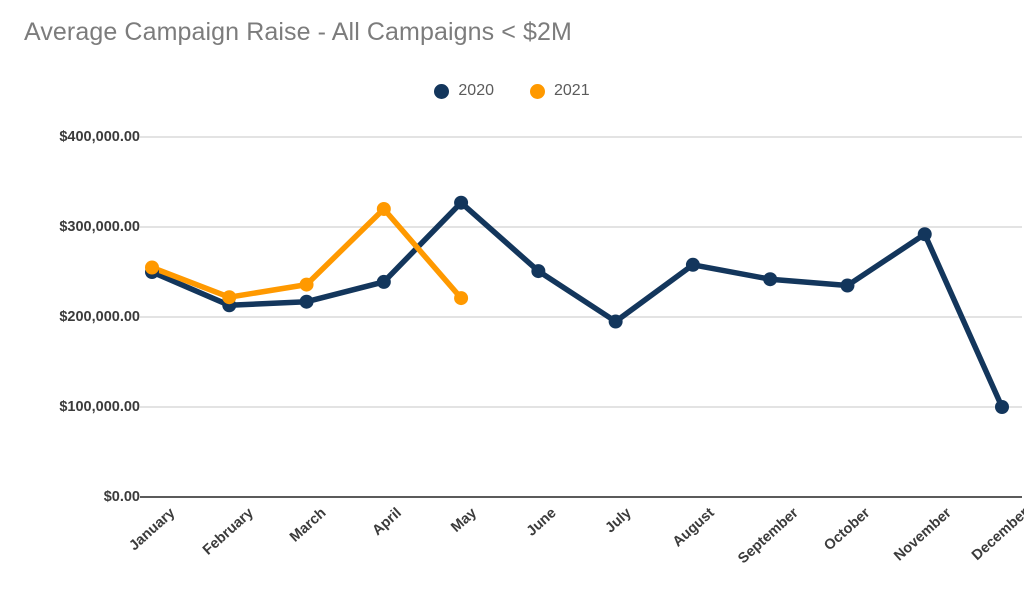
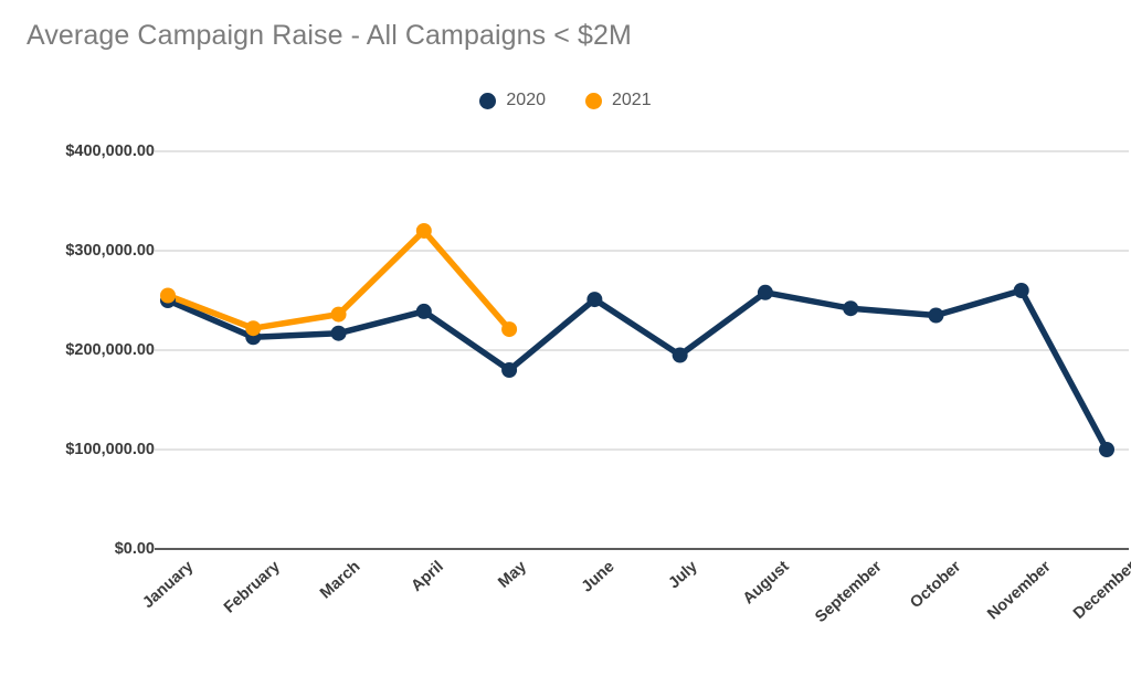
2020/May: $330000 -> $180000
2020/November: $290000 -> $260000
